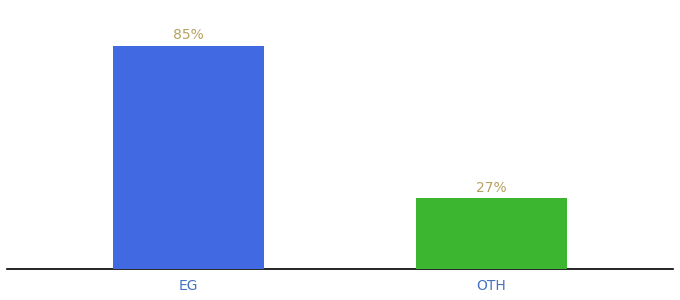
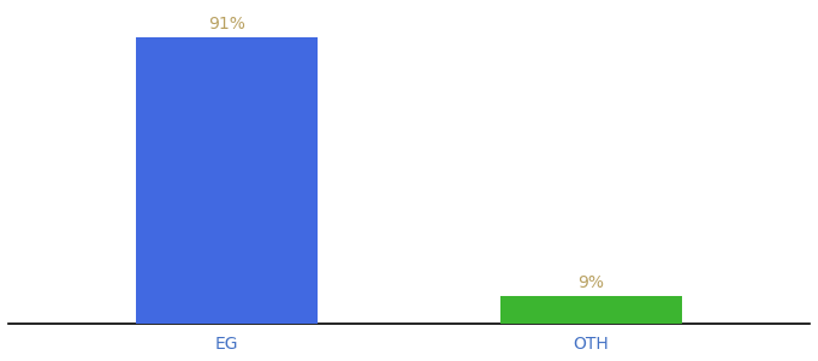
EG: 85% -> 91%
OTH: 27% -> 9%
